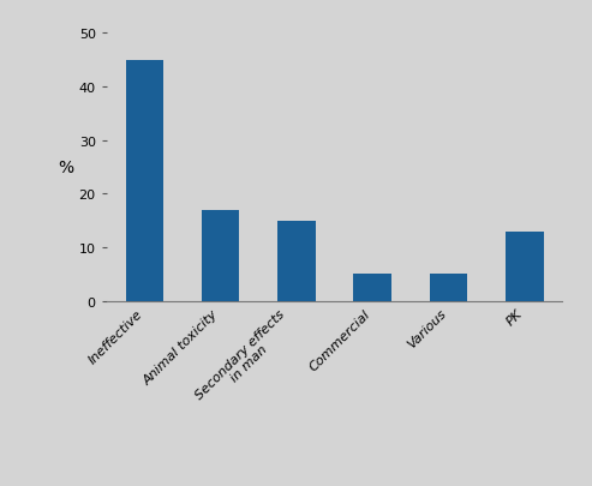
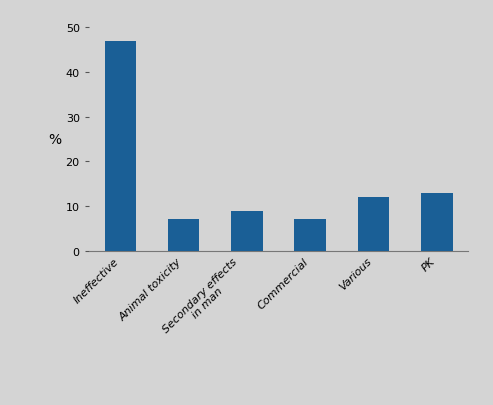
Ineffective: 45 -> 47
Animal toxicity: 17 -> 7
Secondary effects in man: 15 -> 9
Commercial: 5 -> 7
Various: 5 -> 12
